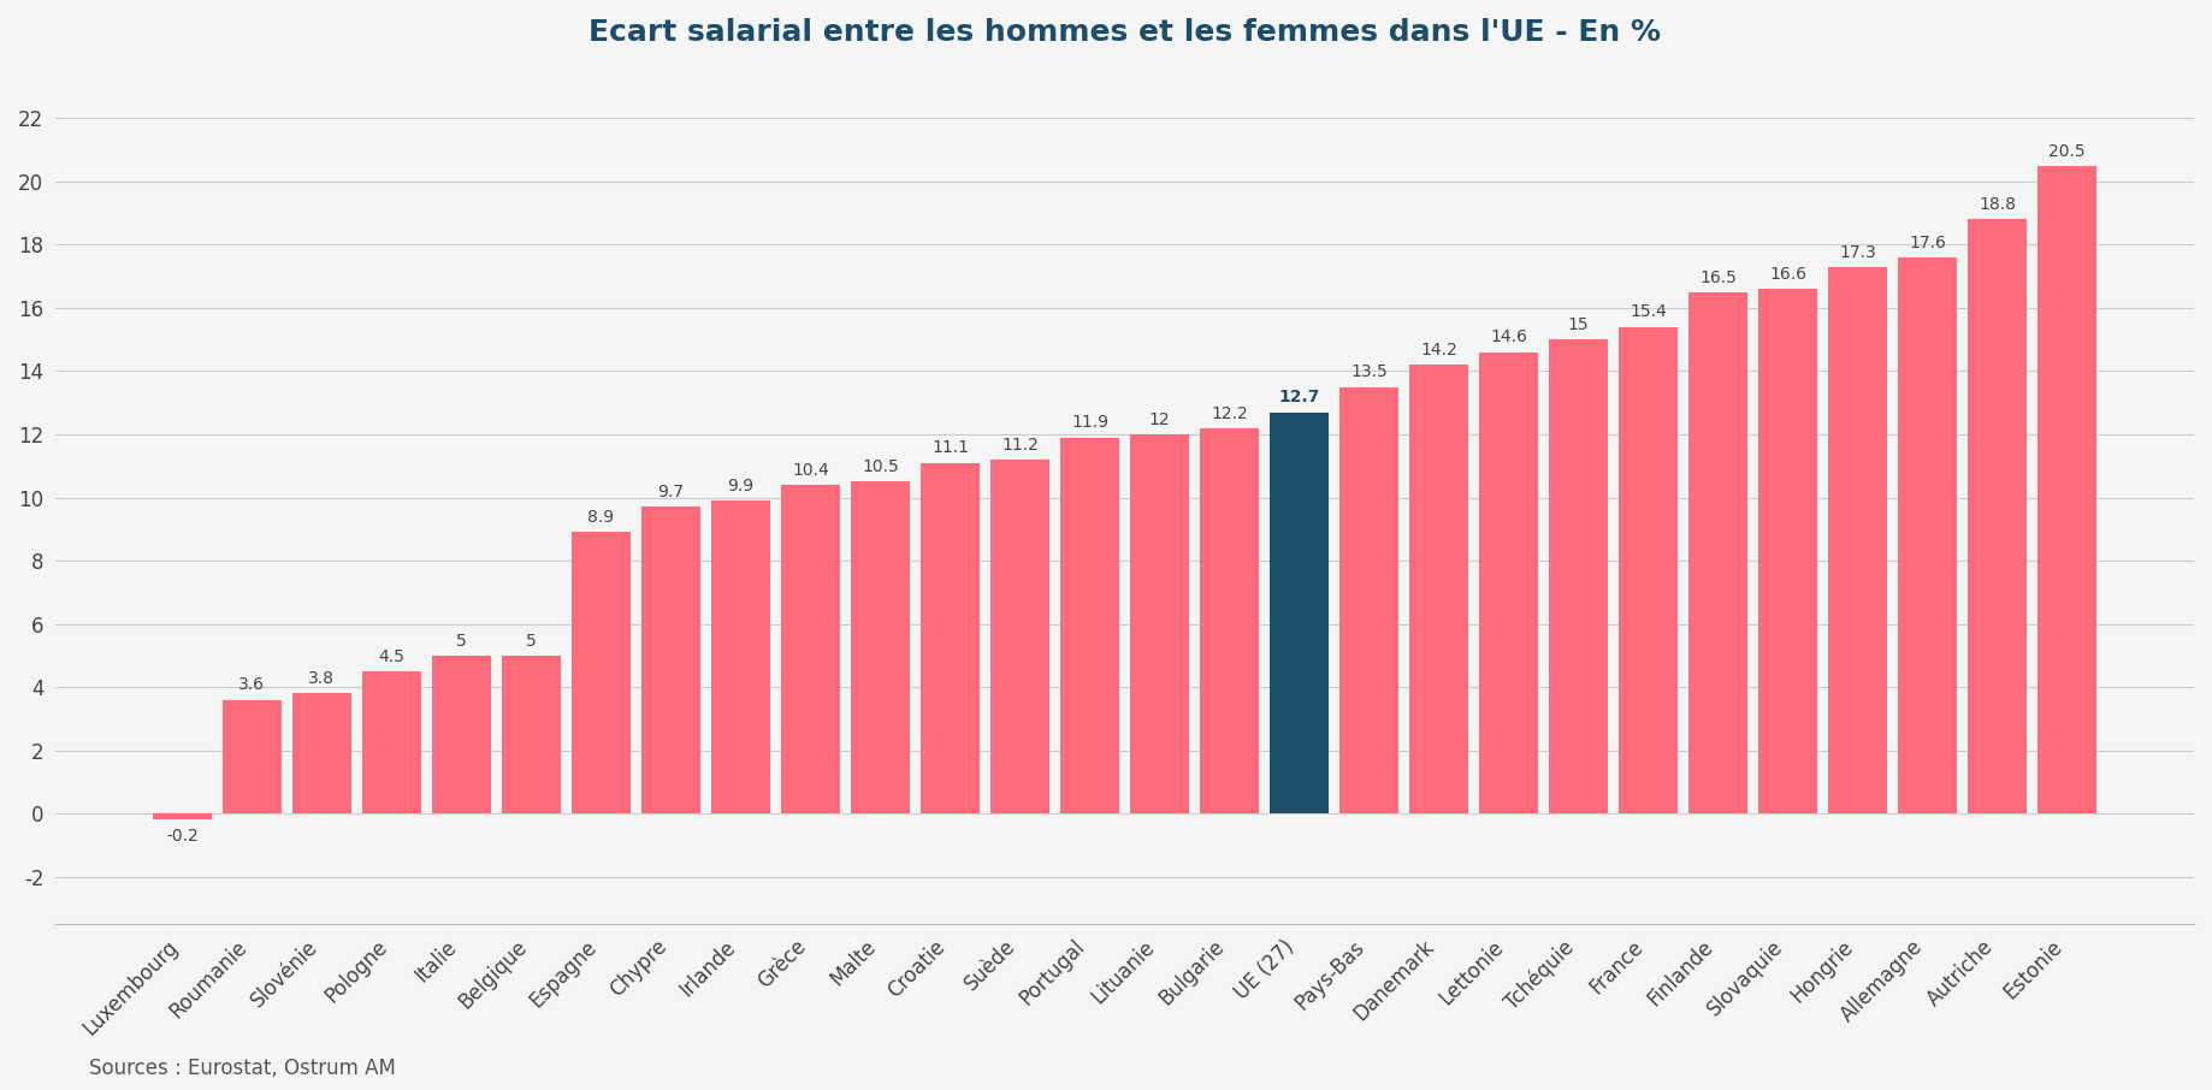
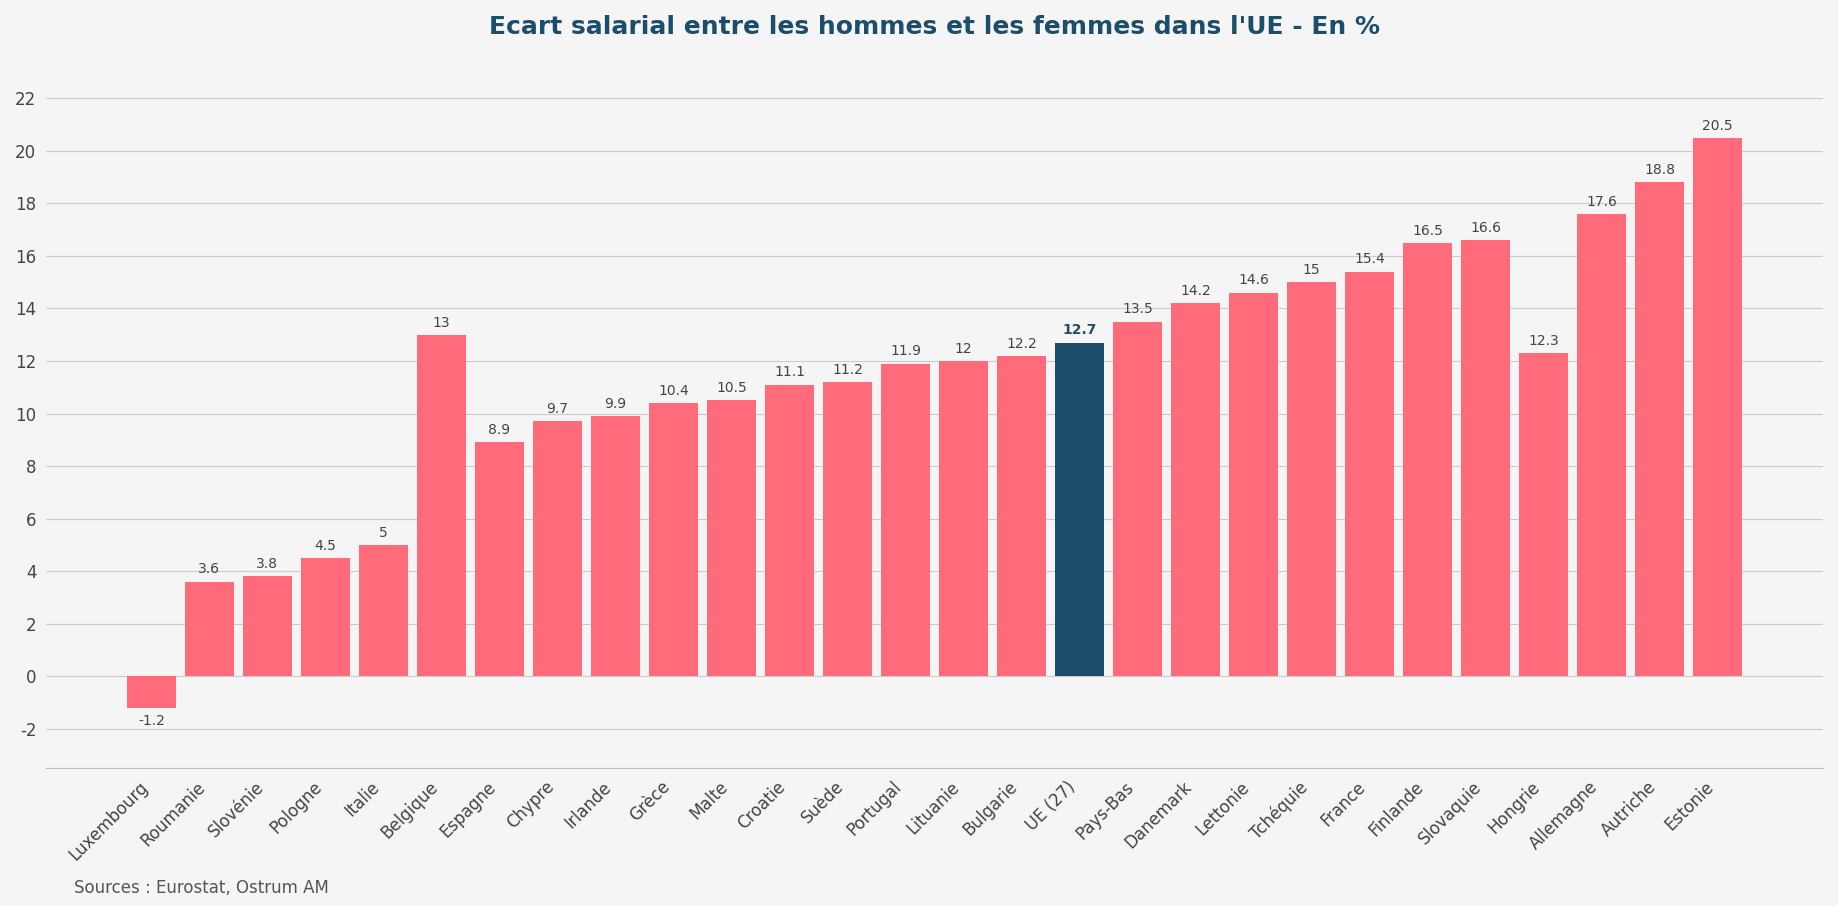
Luxembourg: -0.2 -> -1.2
Belgique: 5 -> 13
Hongrie: 17.3 -> 12.3
